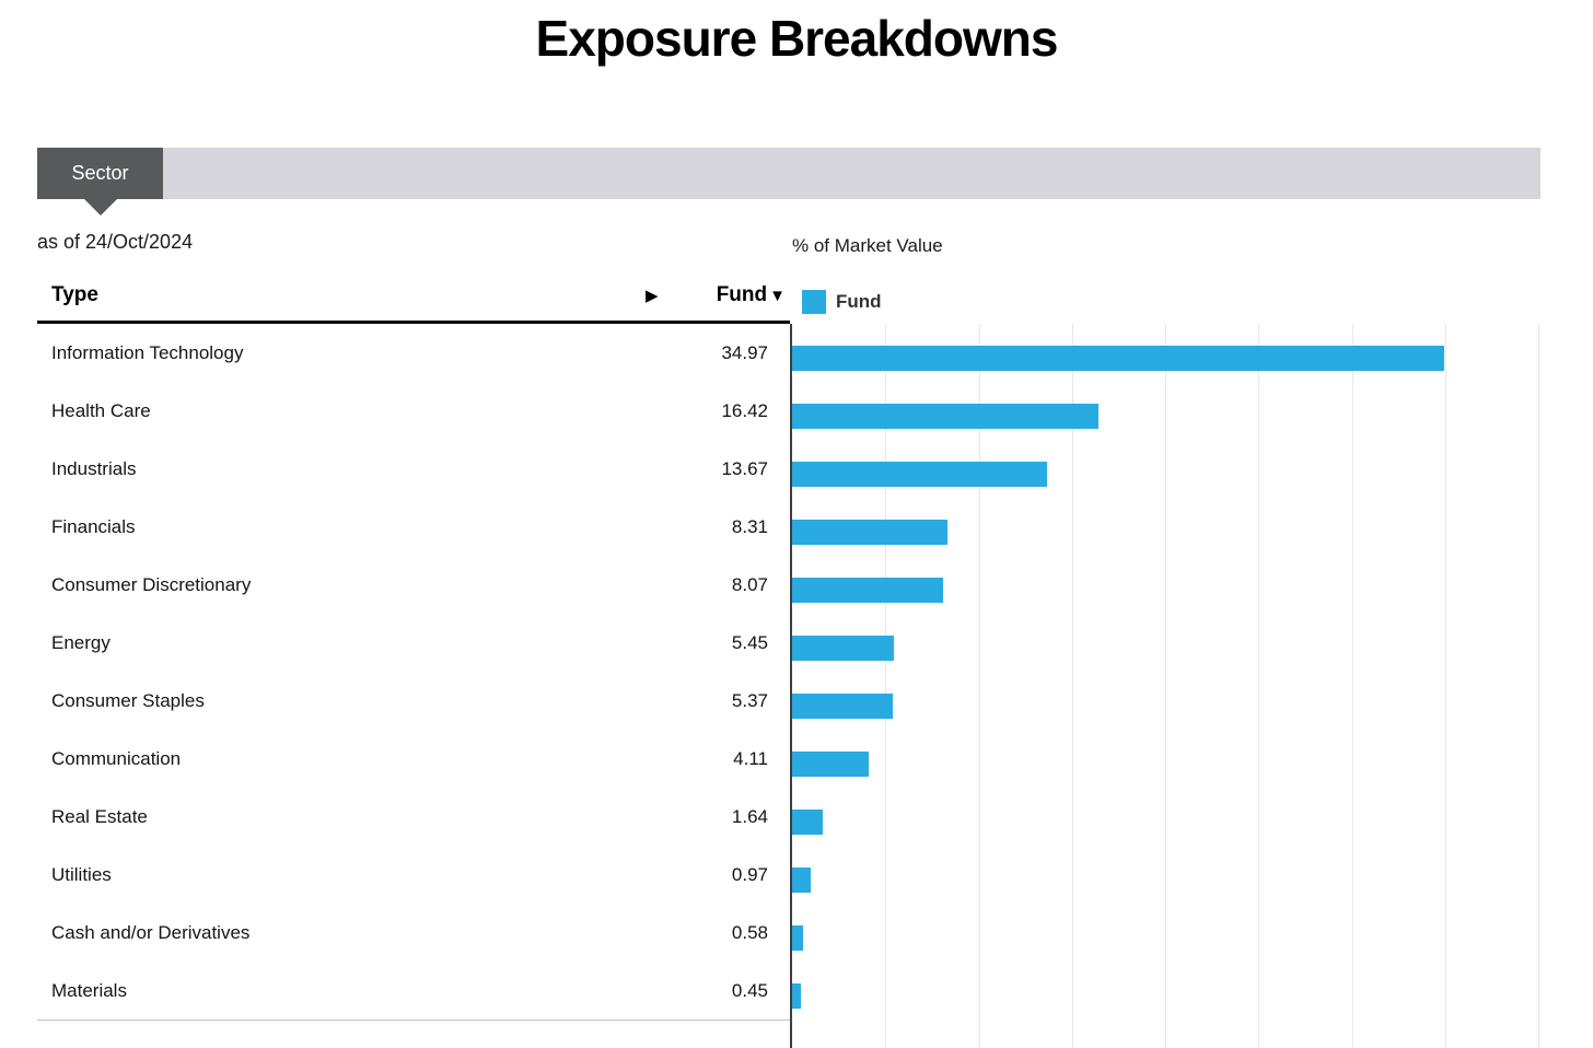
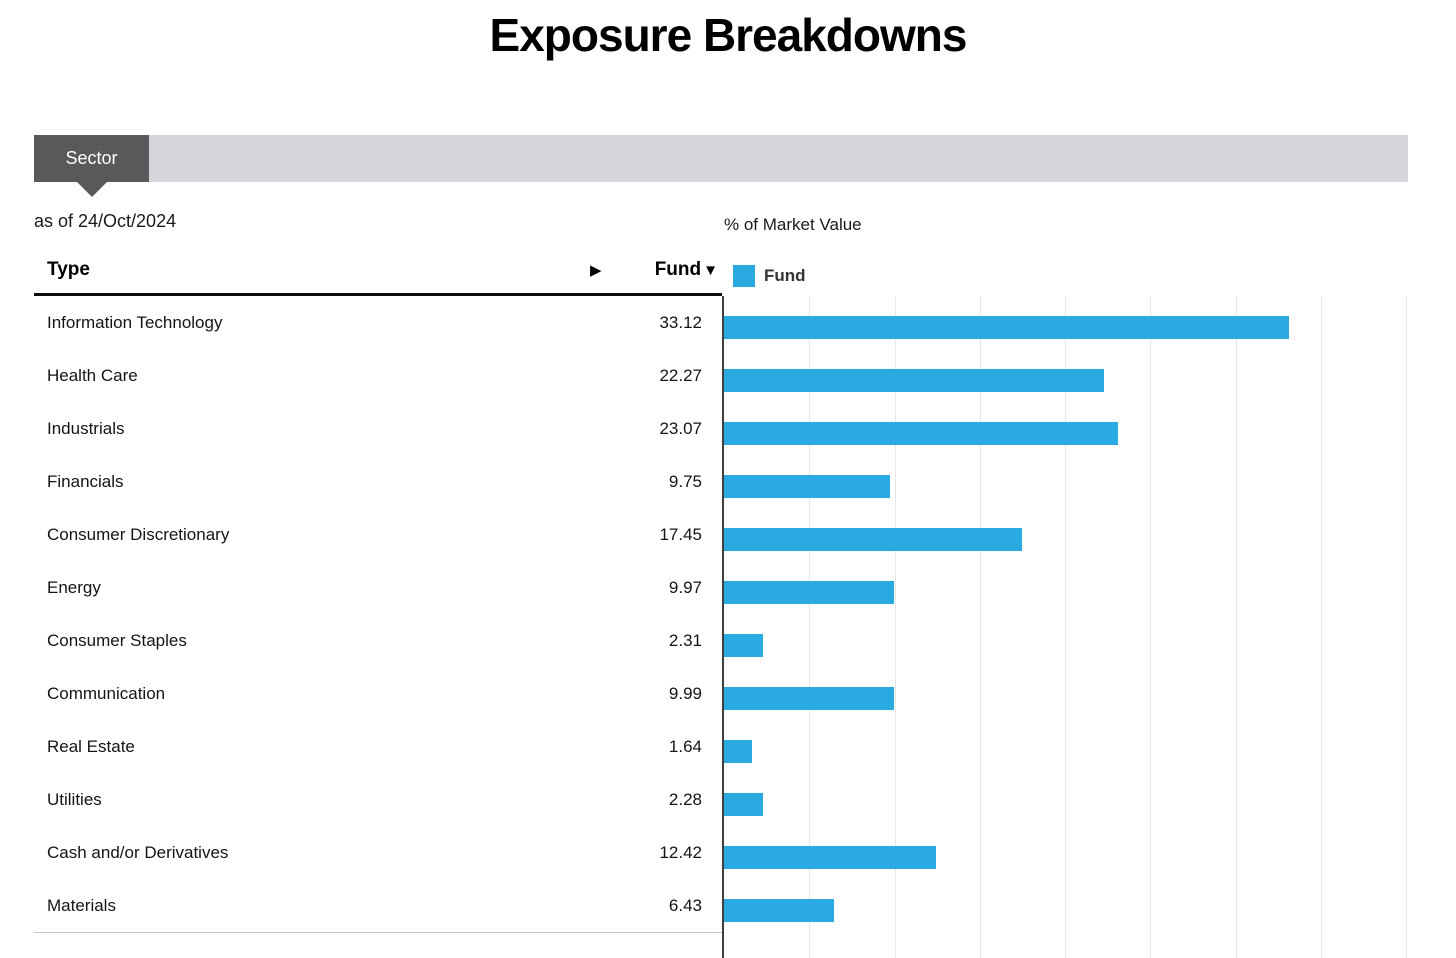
Information Technology: 34.97 -> 33.12
Health Care: 16.42 -> 22.27
Industrials: 13.67 -> 23.07
Financials: 8.31 -> 9.75
Consumer Discretionary: 8.07 -> 17.45
Energy: 5.45 -> 9.97
Consumer Staples: 5.37 -> 2.31
Communication: 4.11 -> 9.99
Utilities: 0.97 -> 2.28
Cash and/or Derivatives: 0.58 -> 12.42
Materials: 0.45 -> 6.43
